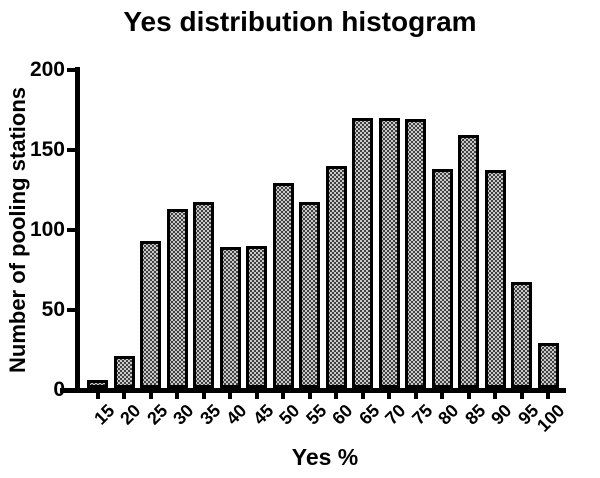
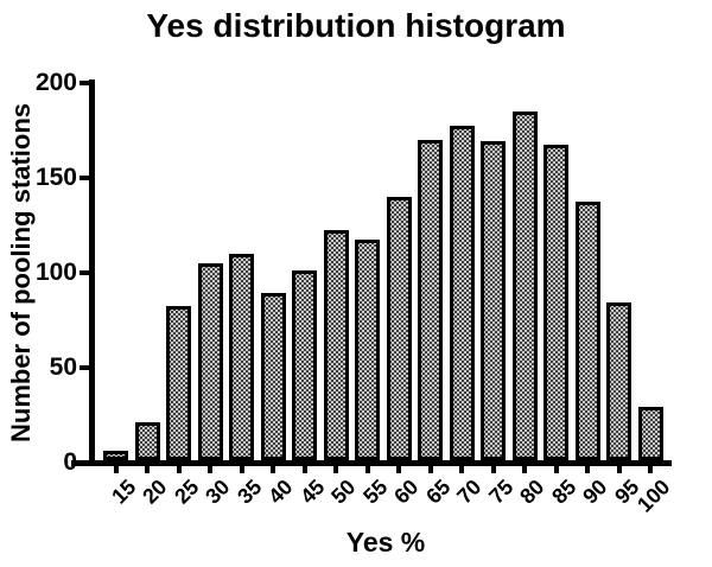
25: 92 -> 81
30: 112 -> 104
35: 116 -> 109
45: 89 -> 100
50: 128 -> 121
70: 169 -> 176
80: 137 -> 184
85: 158 -> 166
95: 66 -> 83
